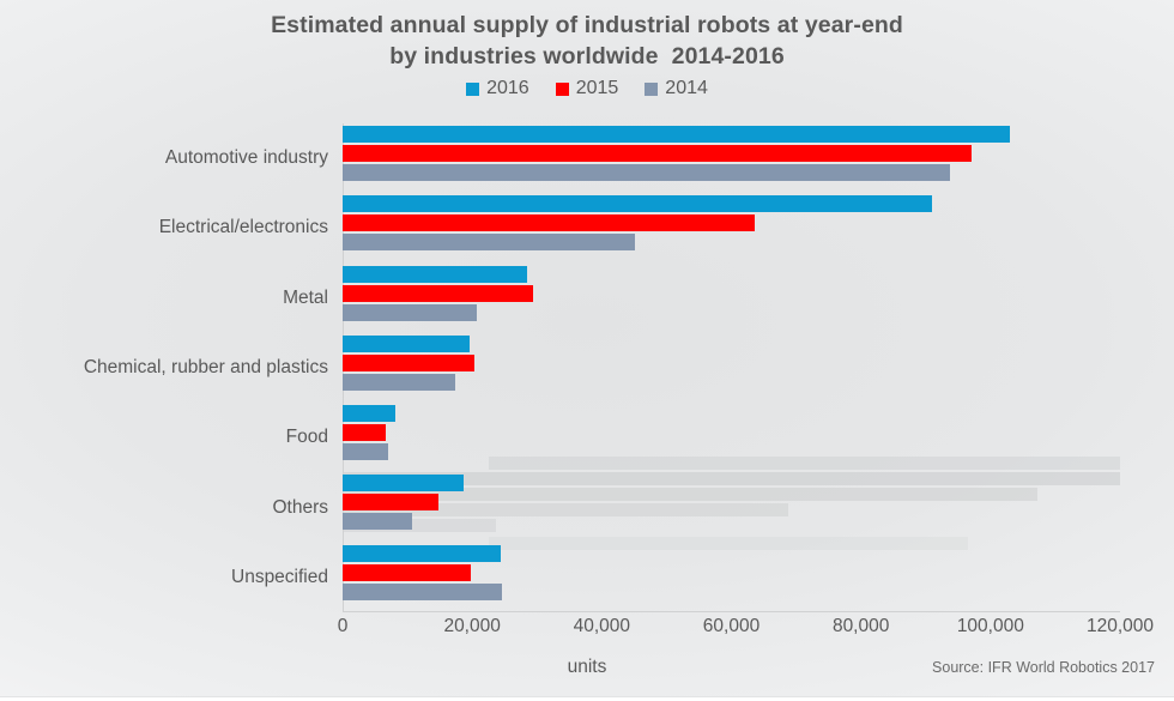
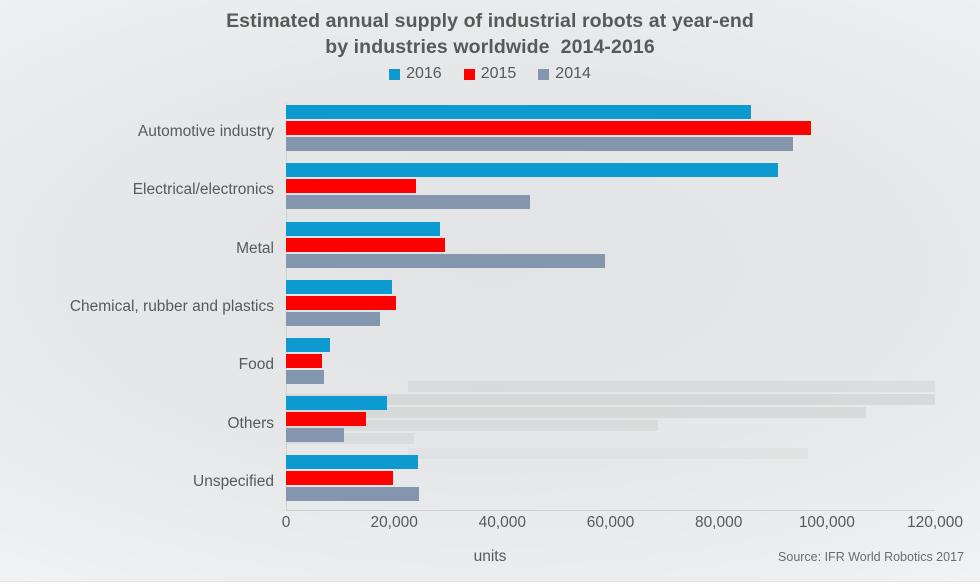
2016/Automotive industry: 103000 -> 86000
2015/Electrical/electronics: 64000 -> 24000
2014/Metal: 21000 -> 59000
